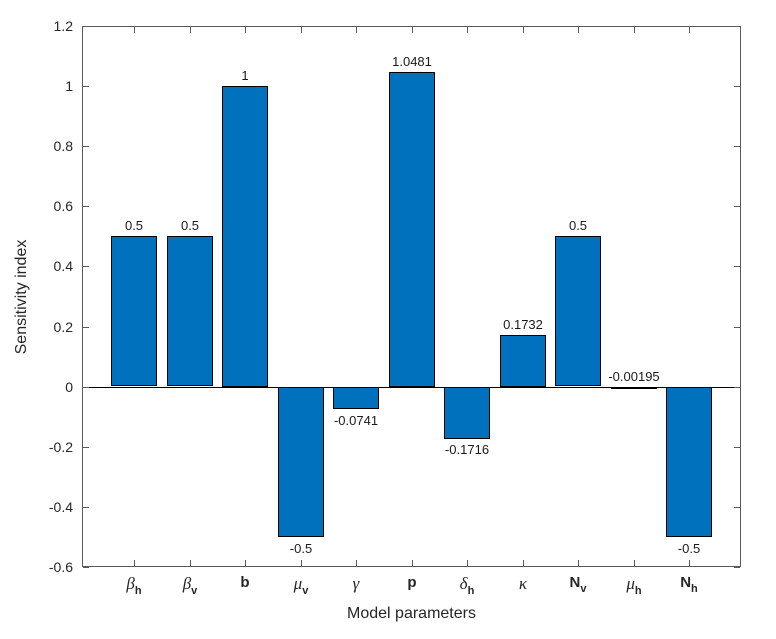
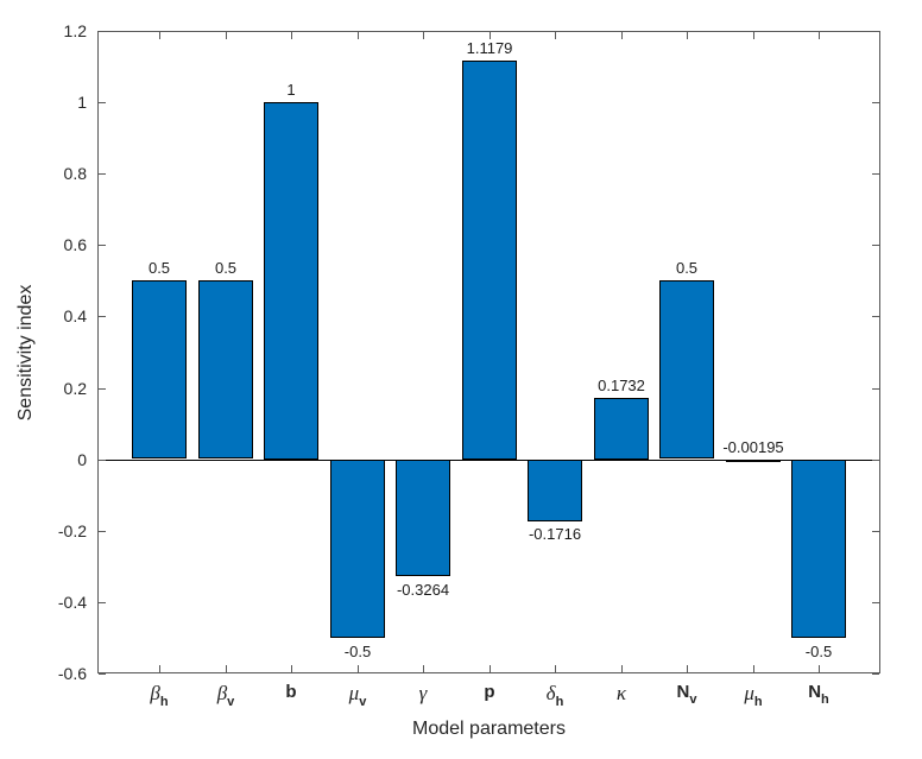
γ: -0.0741 -> -0.3264
p: 1.0481 -> 1.1179
